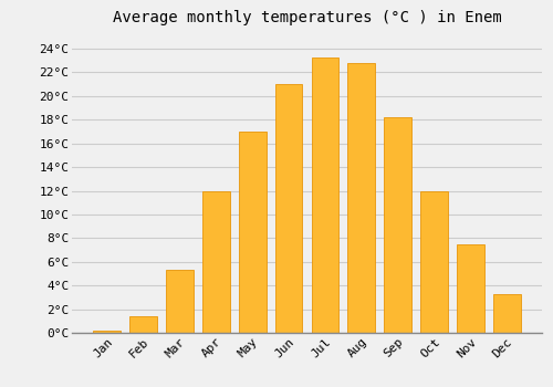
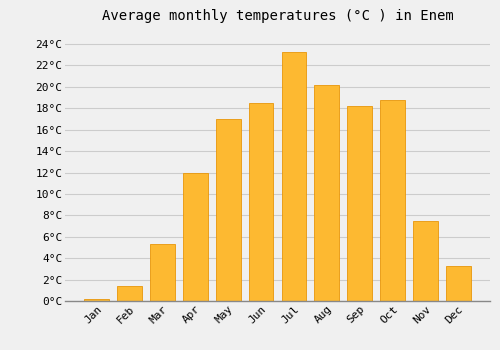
Jun: 21.0°C -> 18.5°C
Aug: 22.8°C -> 20.2°C
Oct: 12.0°C -> 18.8°C
